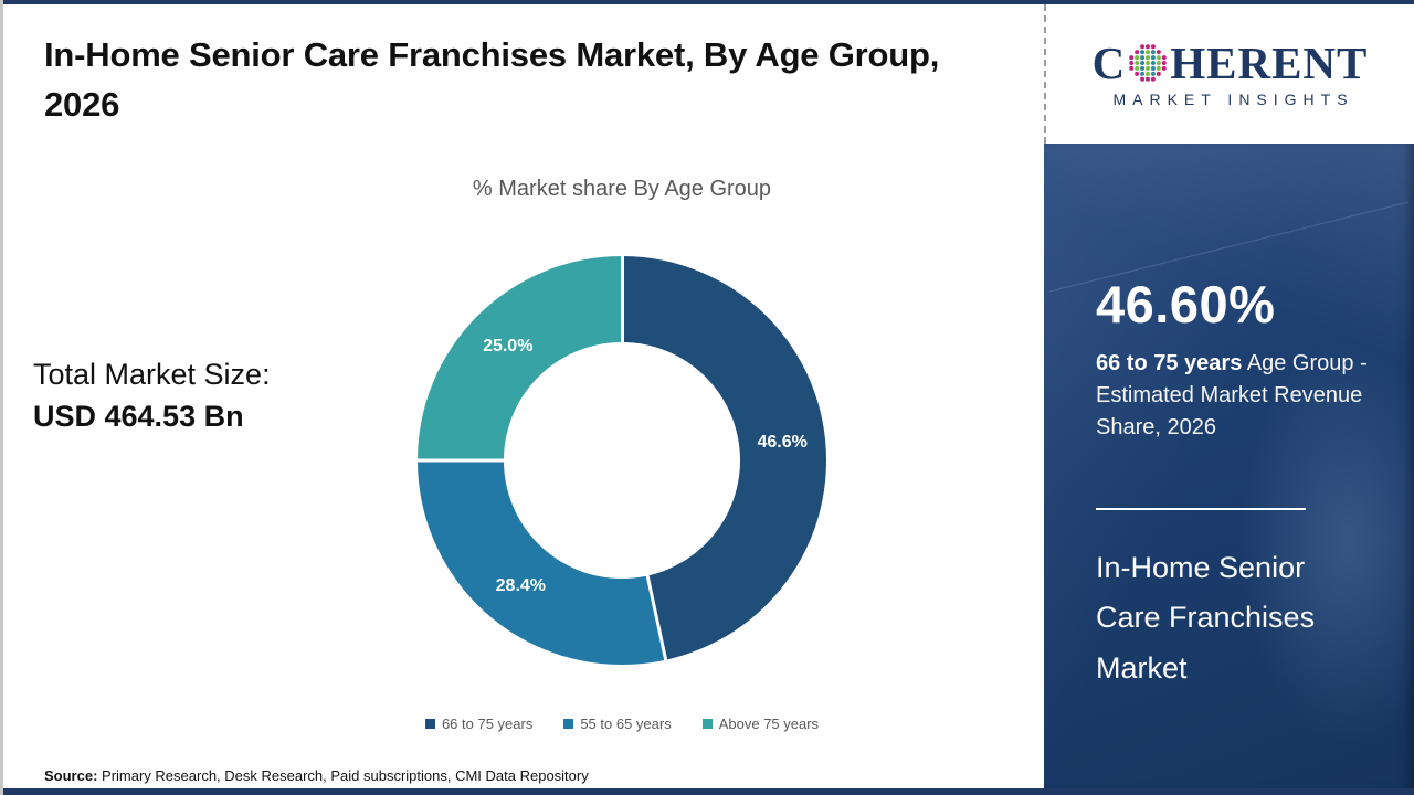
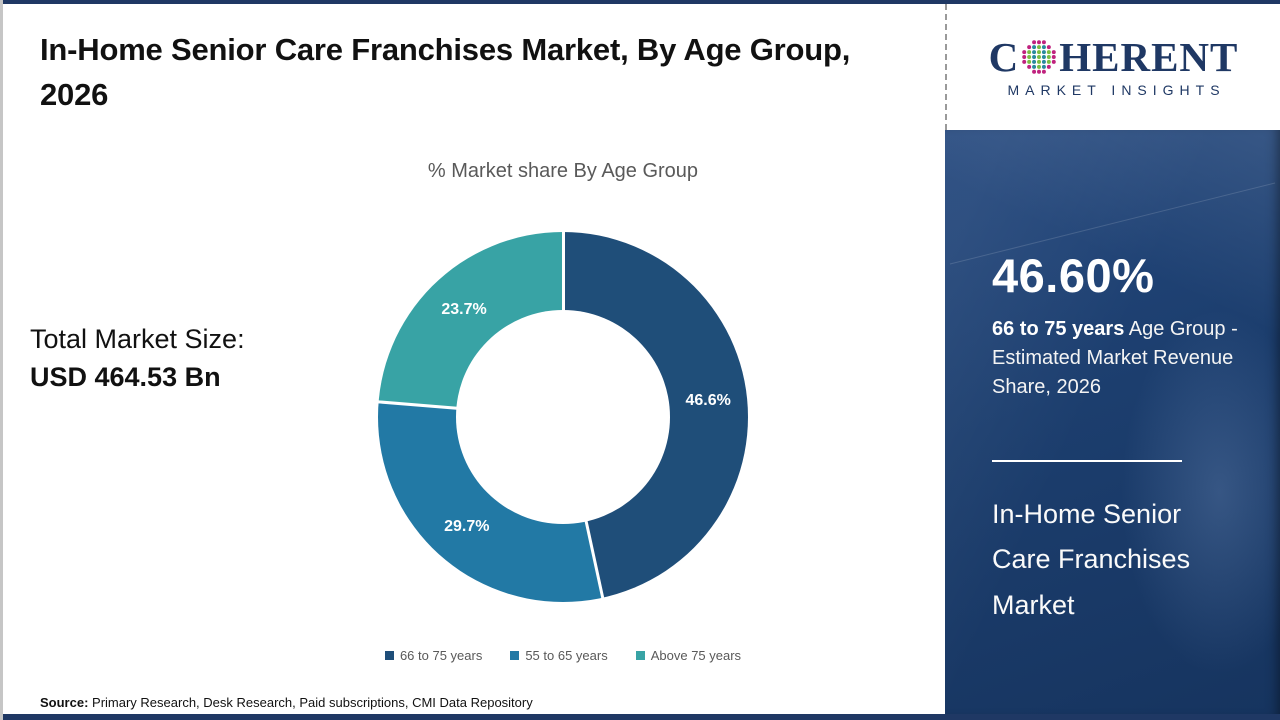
55 to 65 years: 28.4% -> 29.7%
Above 75 years: 25.0% -> 23.7%
